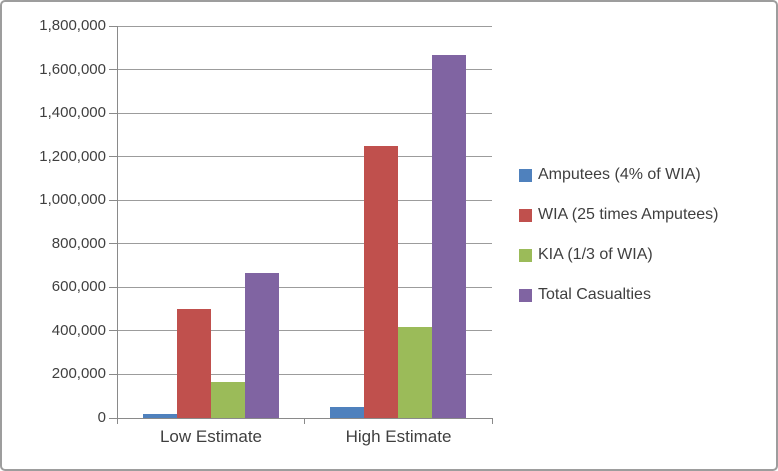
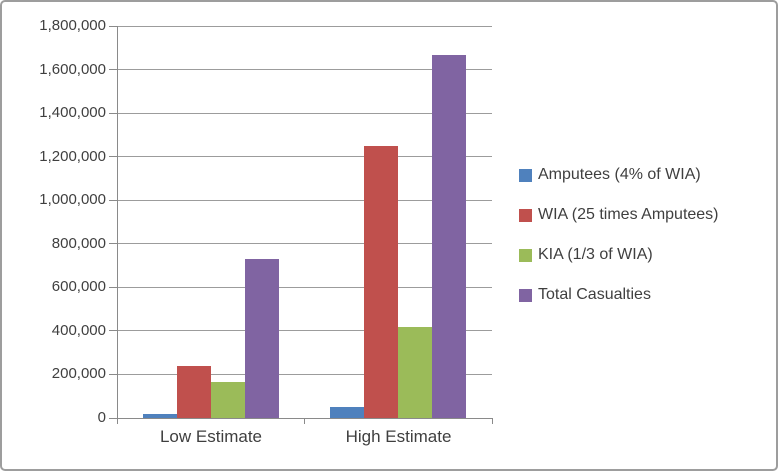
WIA (25 times Amputees)/Low Estimate: 500000 -> 240000
Total Casualties/Low Estimate: 670000 -> 730000
